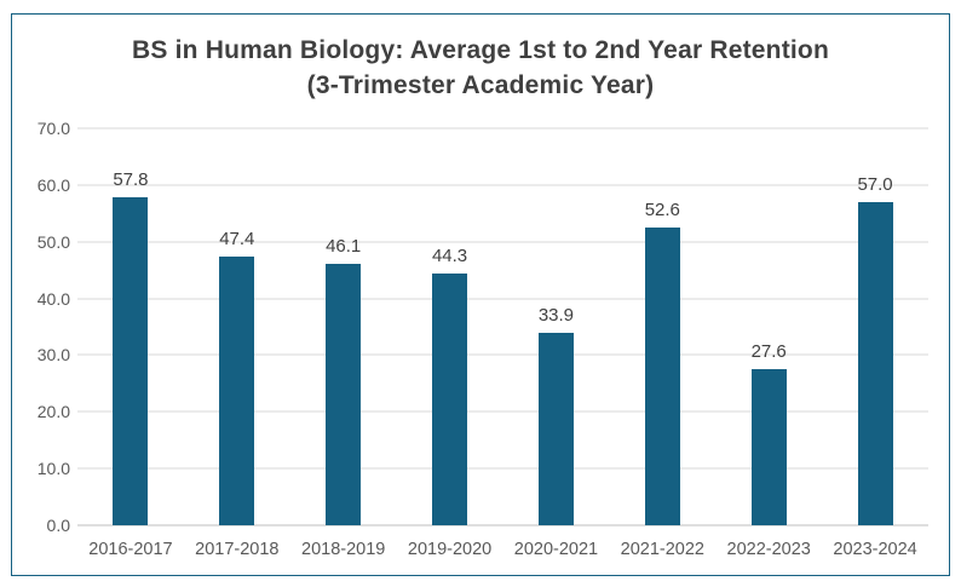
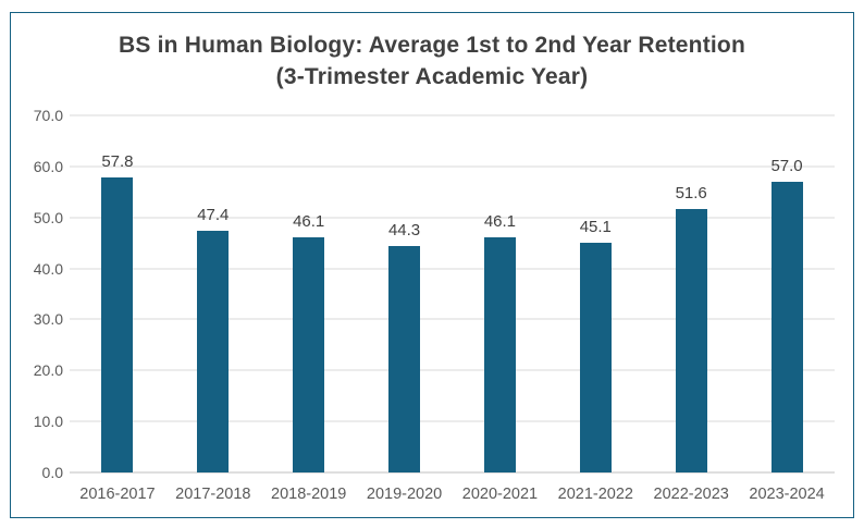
2020-2021: 33.9 -> 46.1
2021-2022: 52.6 -> 45.1
2022-2023: 27.6 -> 51.6
